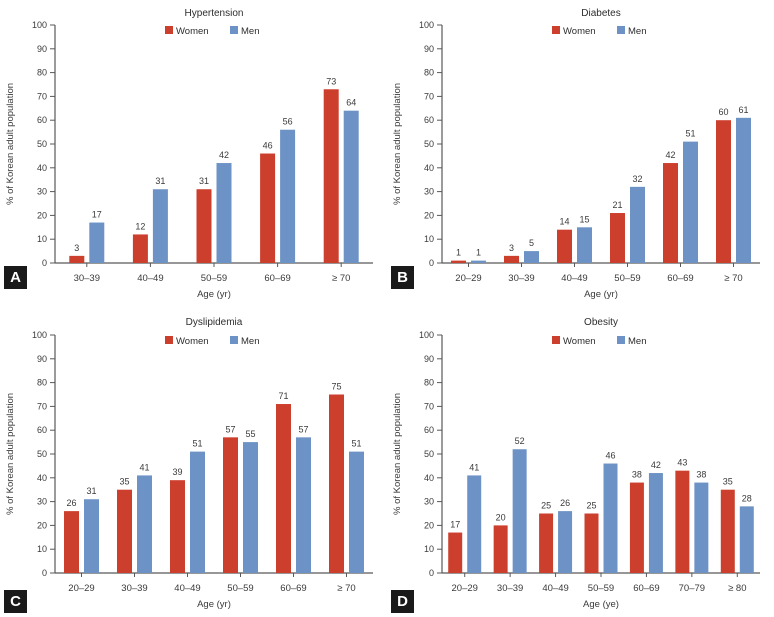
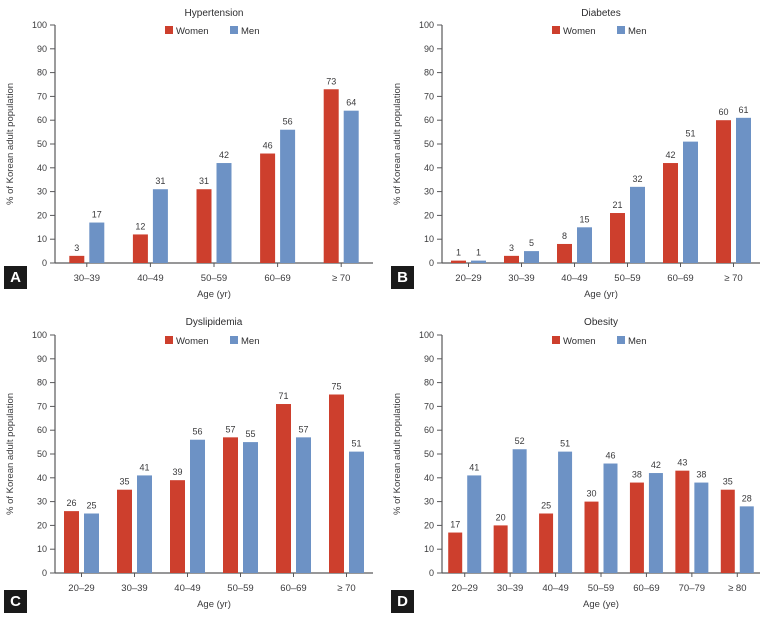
Diabetes/Women/40–49: 14 -> 8
Dyslipidemia/Men/20–29: 31 -> 25
Dyslipidemia/Men/40–49: 51 -> 56
Obesity/Men/40–49: 26 -> 51
Obesity/Women/50–59: 25 -> 30
